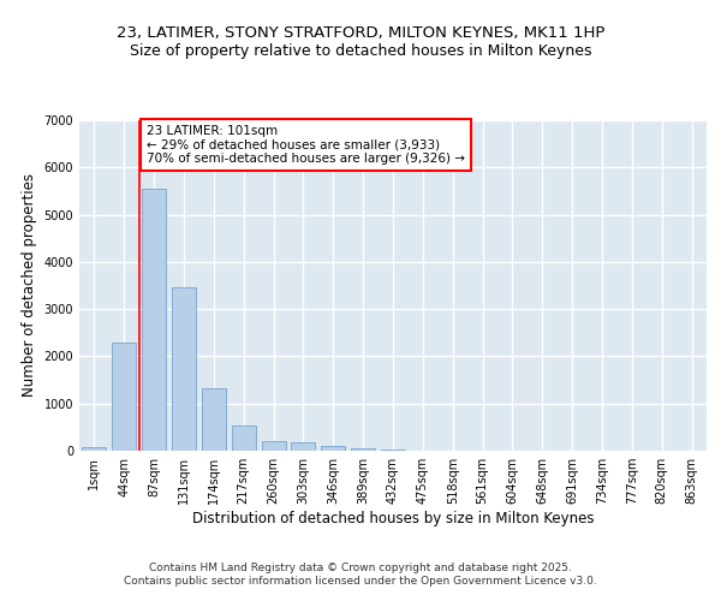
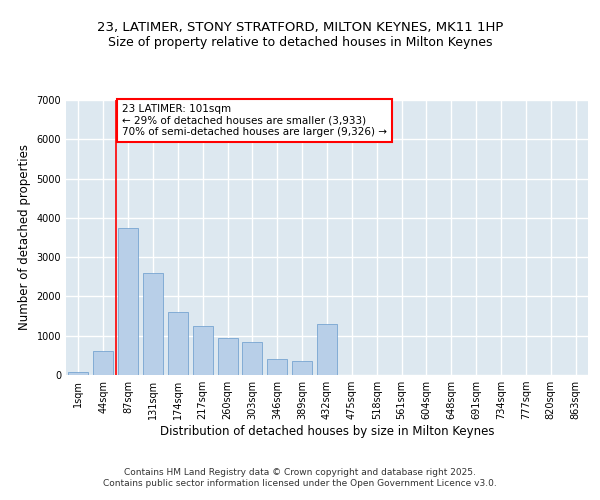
44sqm: 2300 -> 600
87sqm: 5550 -> 3750
131sqm: 3450 -> 2600
174sqm: 1320 -> 1600
217sqm: 530 -> 1250
260sqm: 210 -> 950
303sqm: 180 -> 850
346sqm: 90 -> 400
389sqm: 60 -> 350
432sqm: 30 -> 1300
